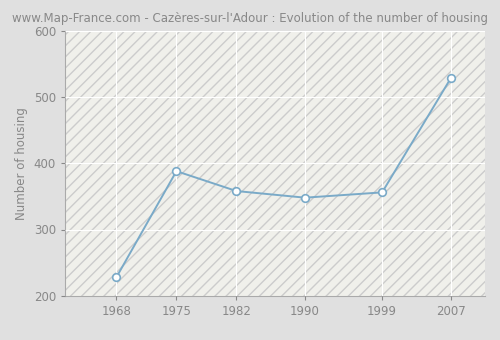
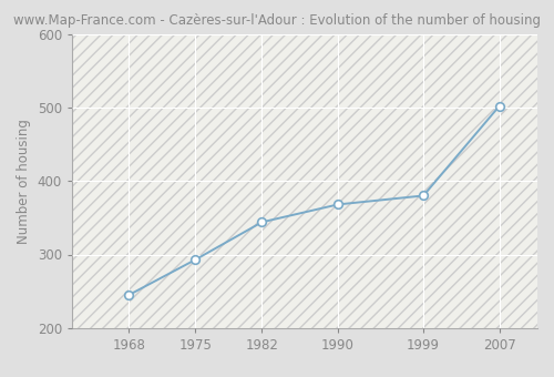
1968: 228 -> 245
1975: 388 -> 293
1982: 358 -> 344
1990: 348 -> 368
1999: 356 -> 380
2007: 528 -> 502
